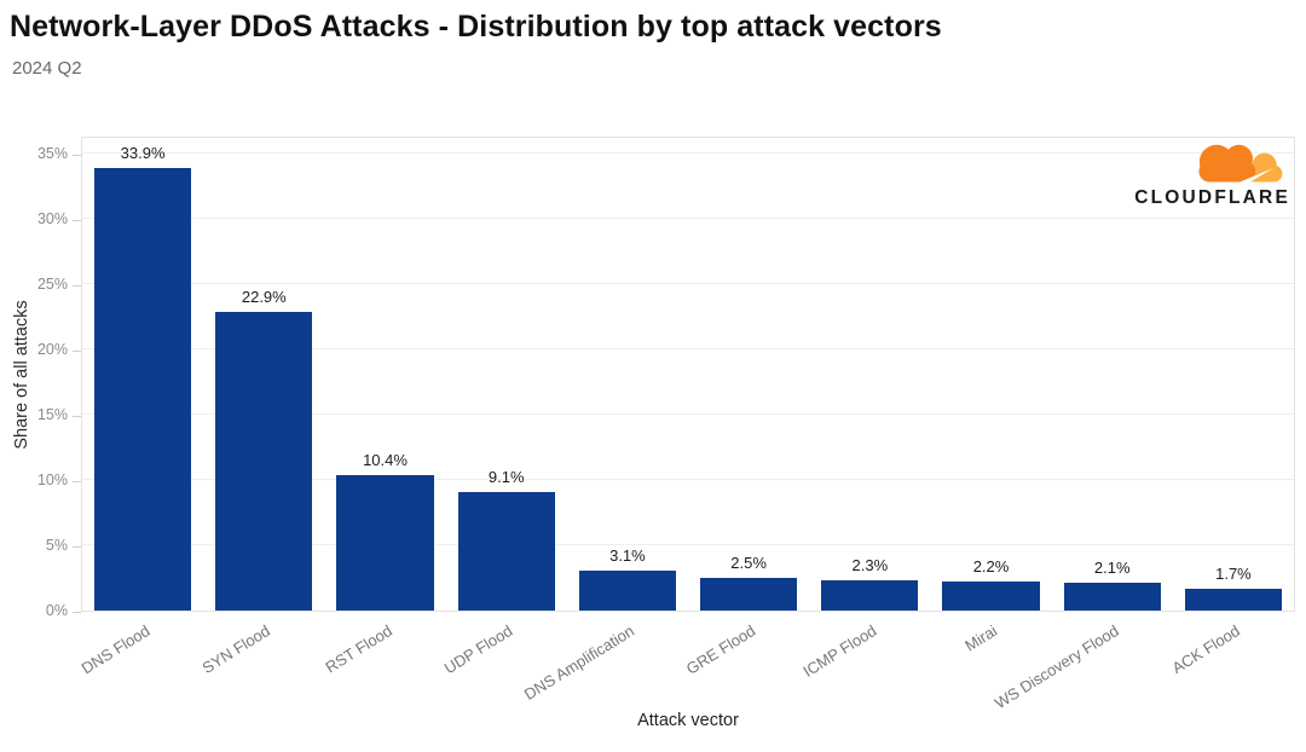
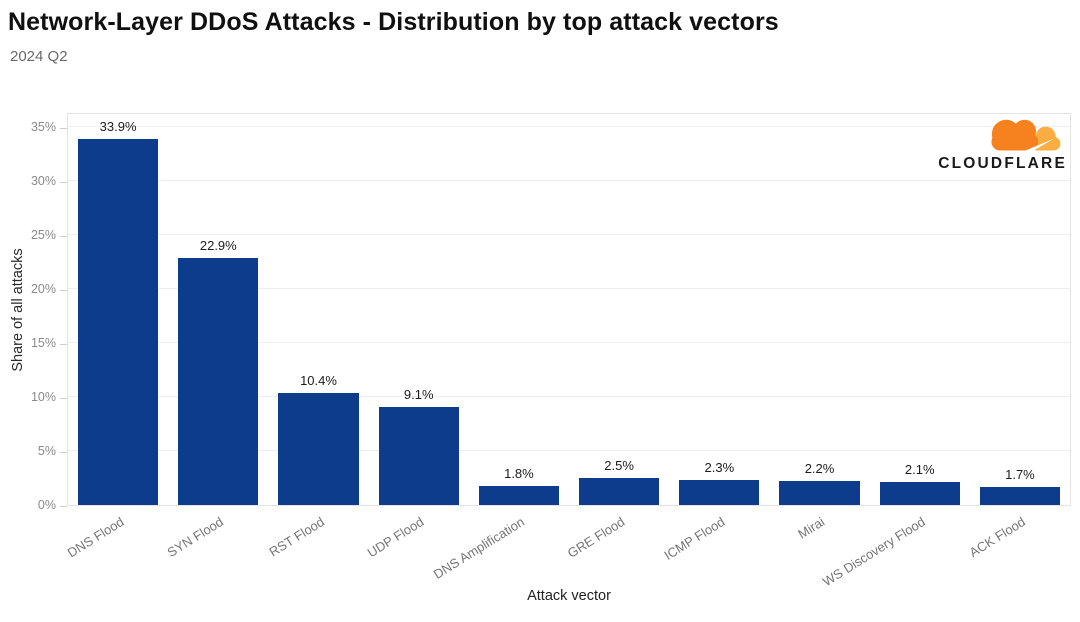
DNS Amplification: 3.1% -> 1.8%
